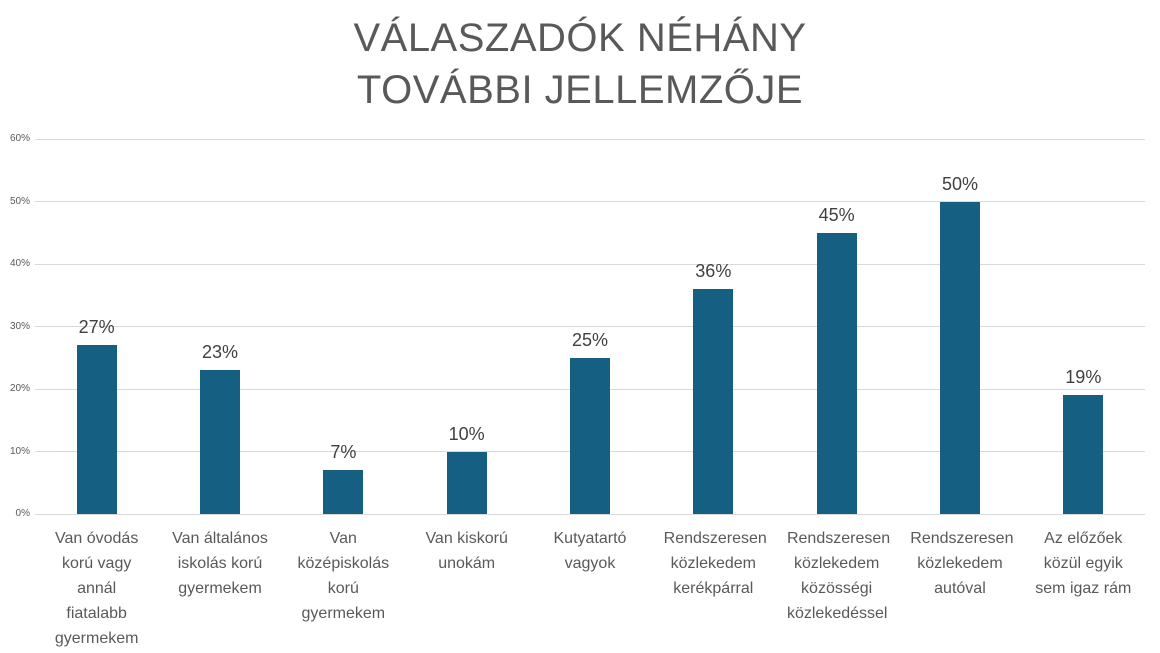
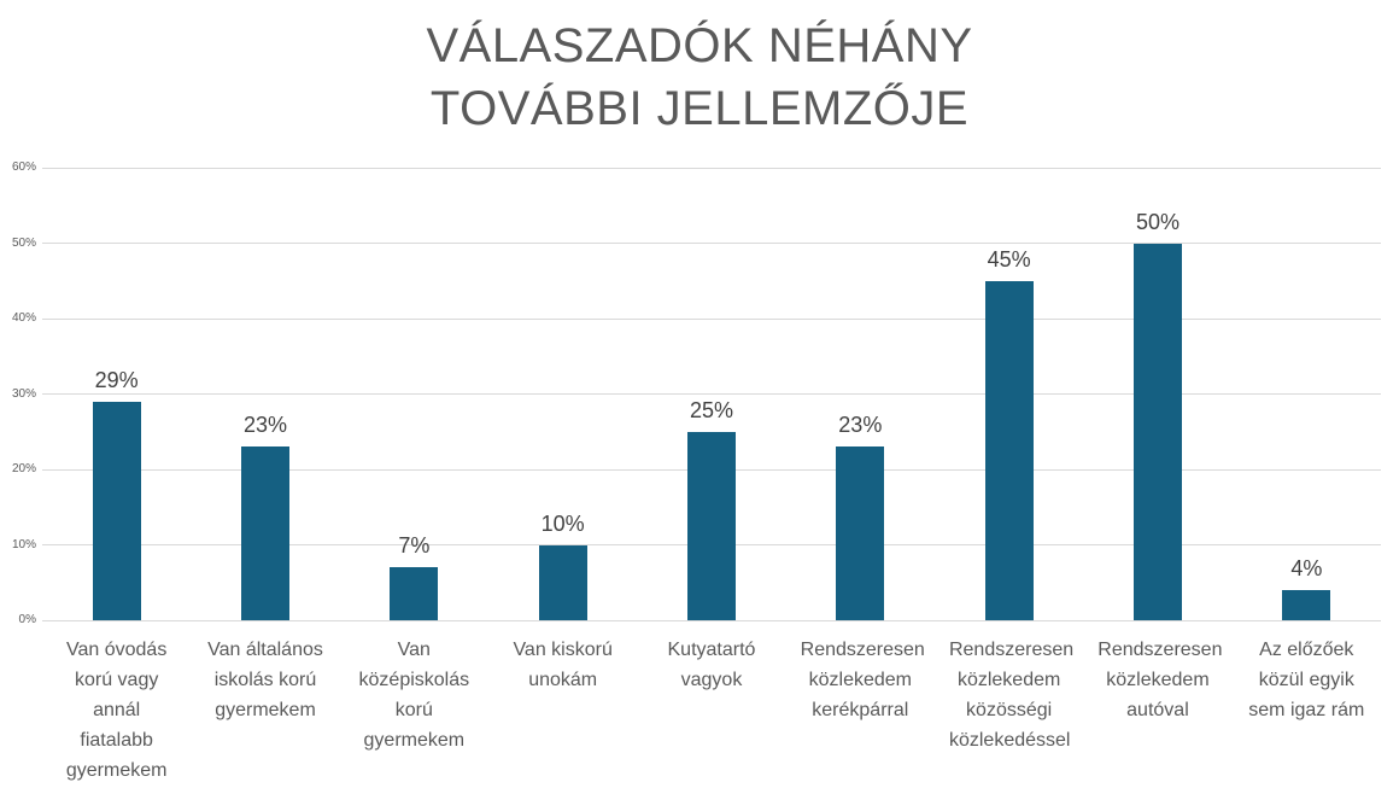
Van óvodás korú vagy annál fiatalabb gyermekem: 27% -> 29%
Rendszeresen közlekedem kerékpárral: 36% -> 23%
Az előzőek közül egyik sem igaz rám: 19% -> 4%
